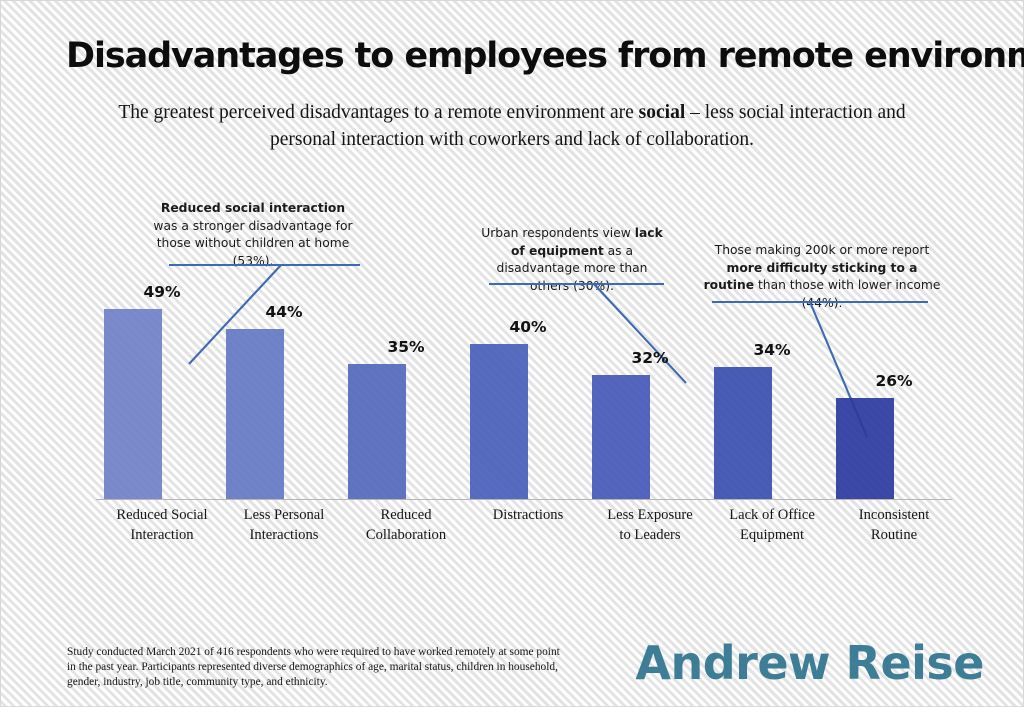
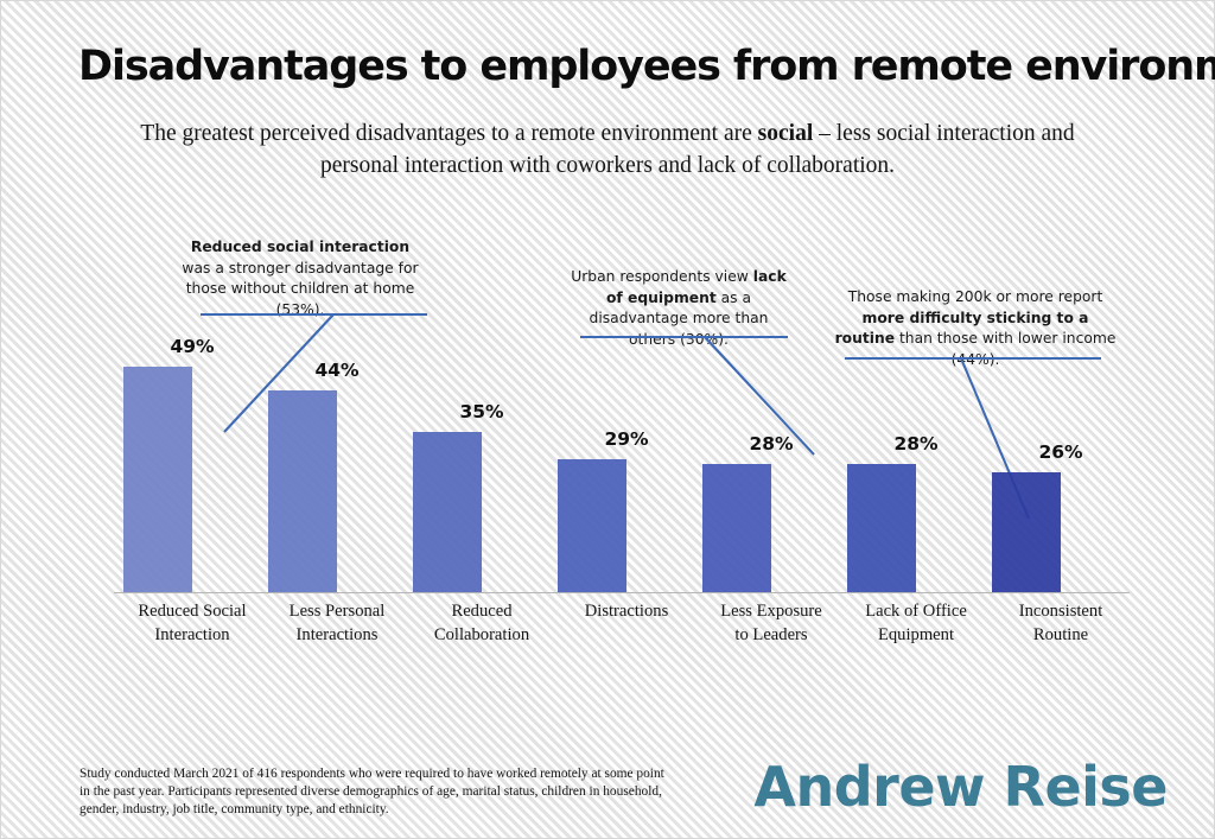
Distractions: 40% -> 29%
Less Exposure to Leaders: 32% -> 28%
Lack of Office Equipment: 34% -> 28%
